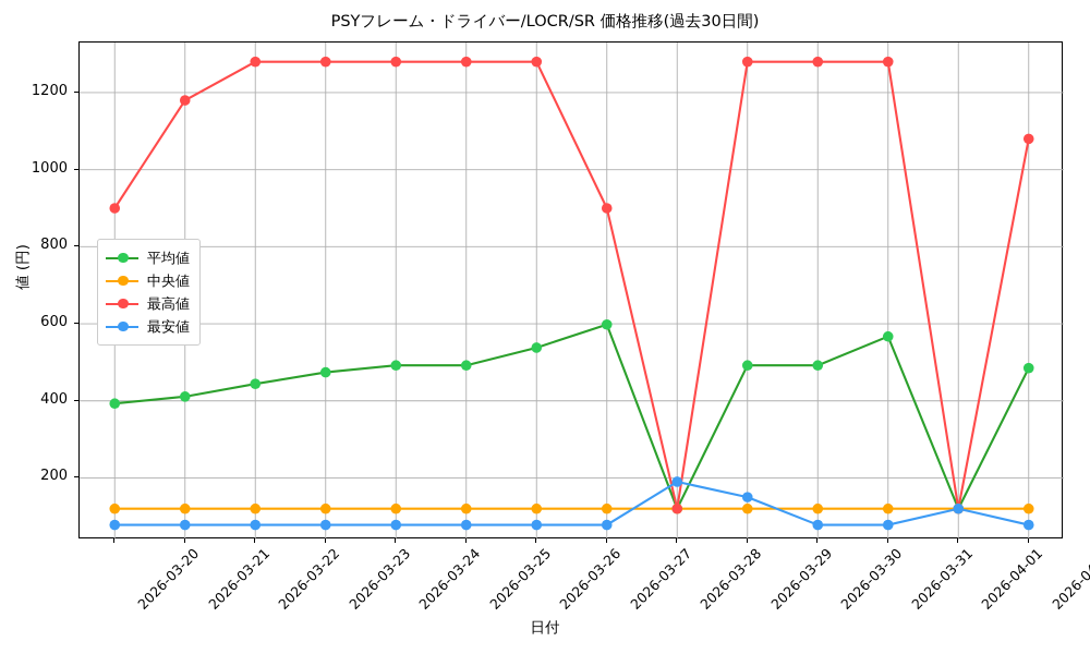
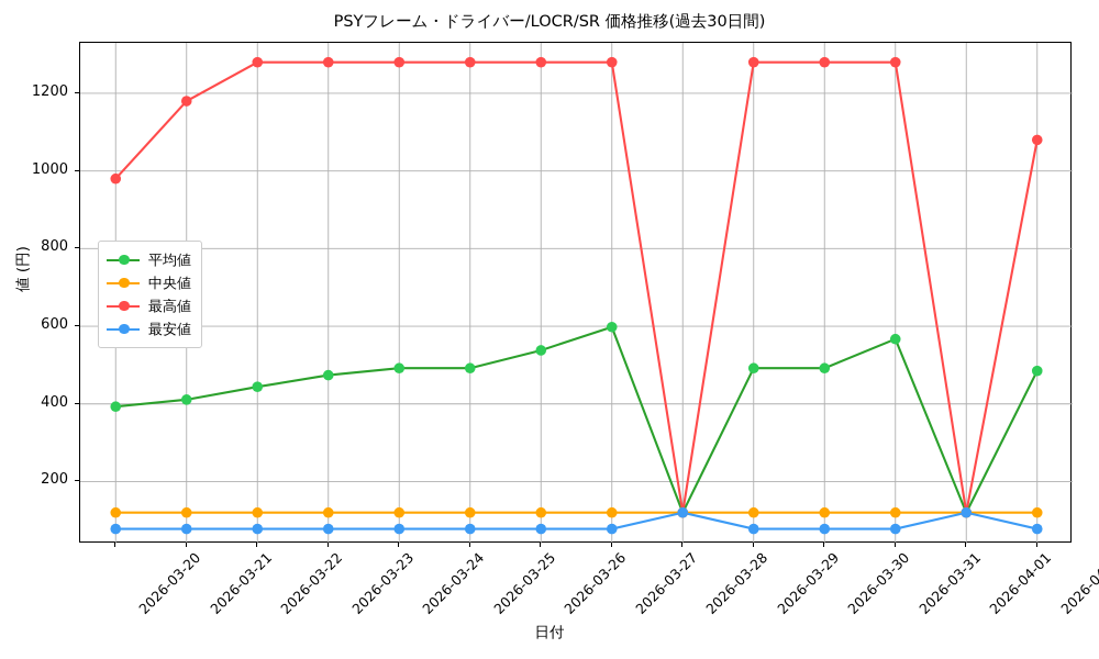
最高値/2026-03-20: 900 -> 980
最高値/2026-03-27: 900 -> 1280
最安値/2026-03-28: 190 -> 120
最安値/2026-03-29: 150 -> 80
